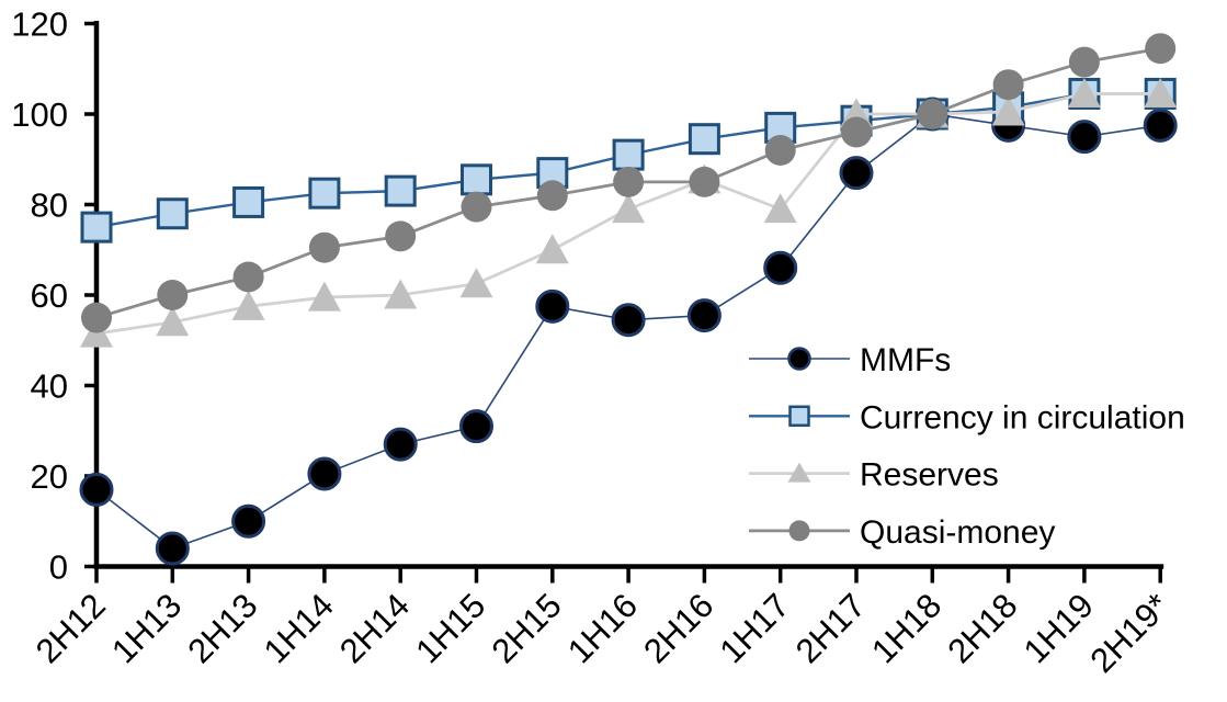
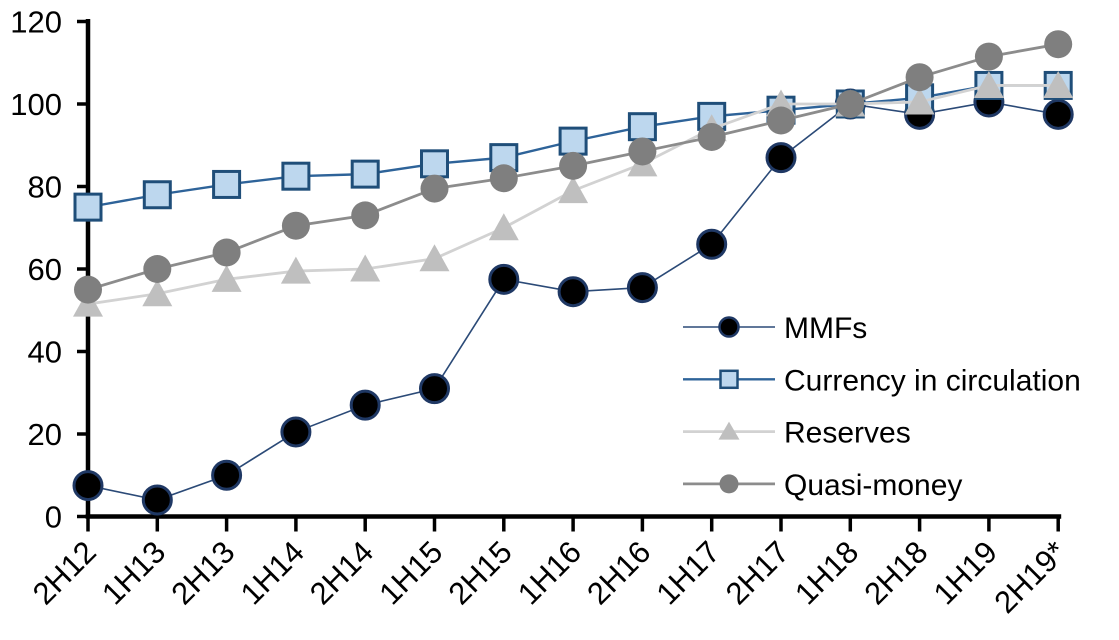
MMFs/2H12: 17 -> 8
Quasi-money/2H16: 85 -> 88
Reserves/1H17: 79 -> 94
MMFs/1H19: 95 -> 100
